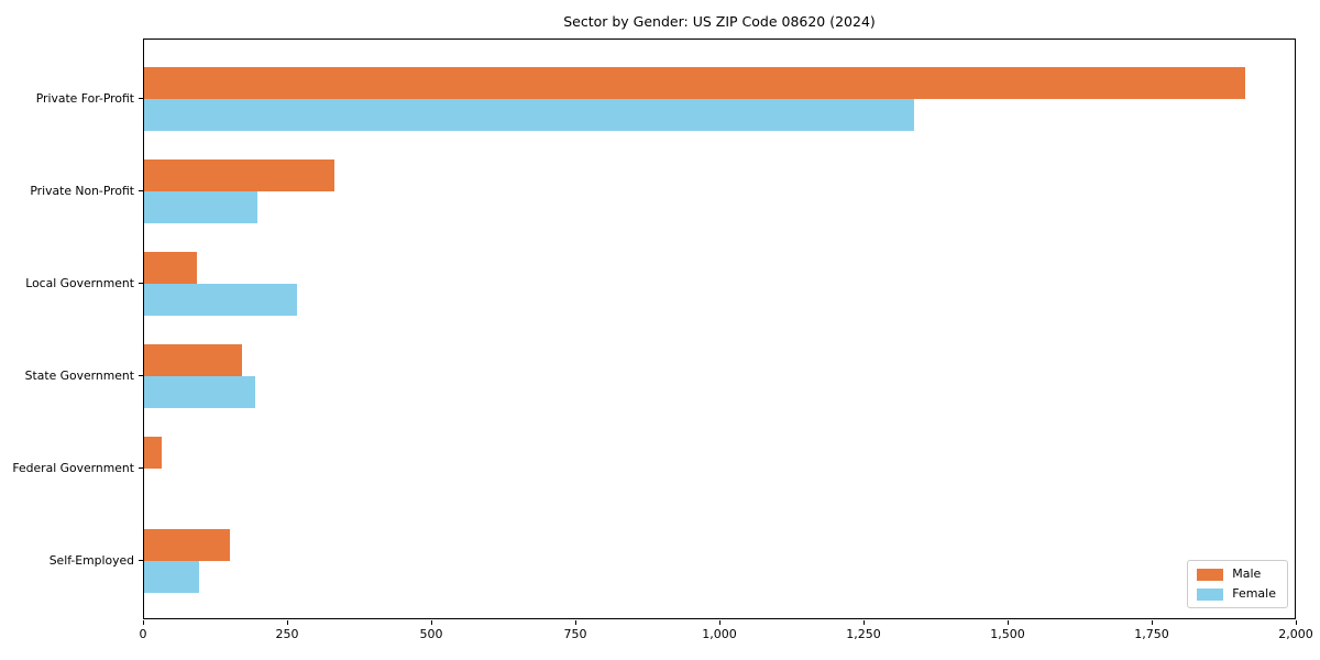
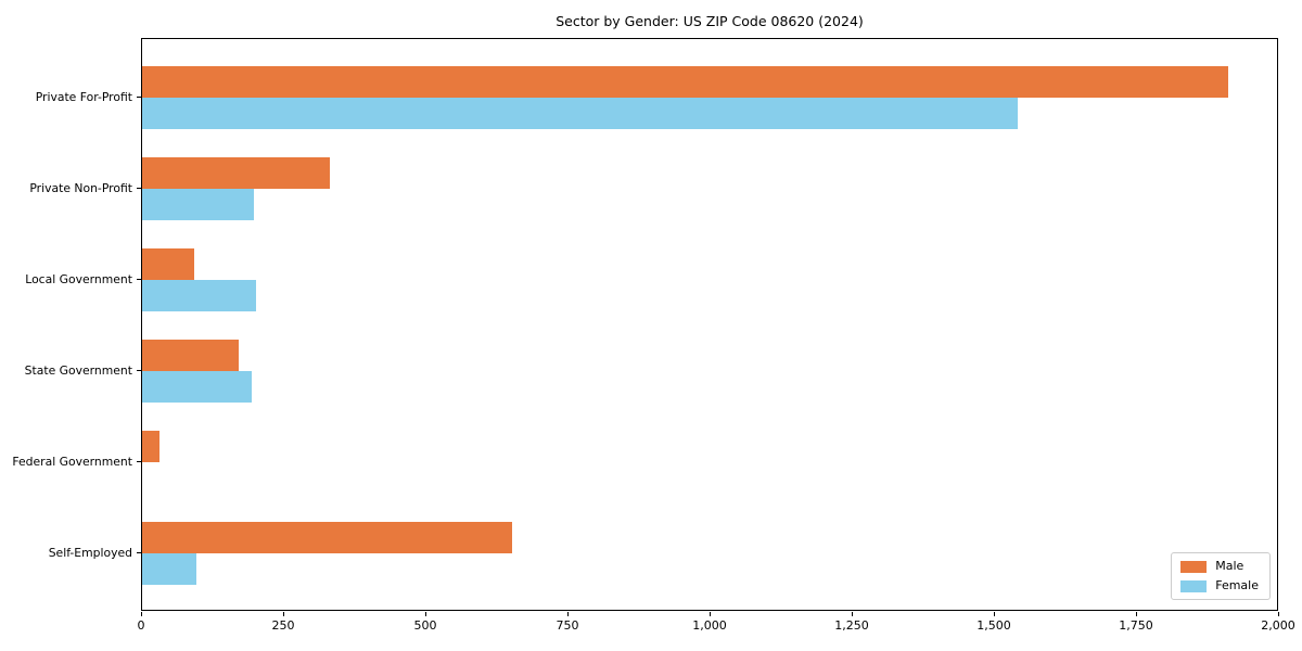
Female/Private For-Profit: 1340 -> 1540
Female/Local Government: 260 -> 200
Male/Self-Employed: 150 -> 650
